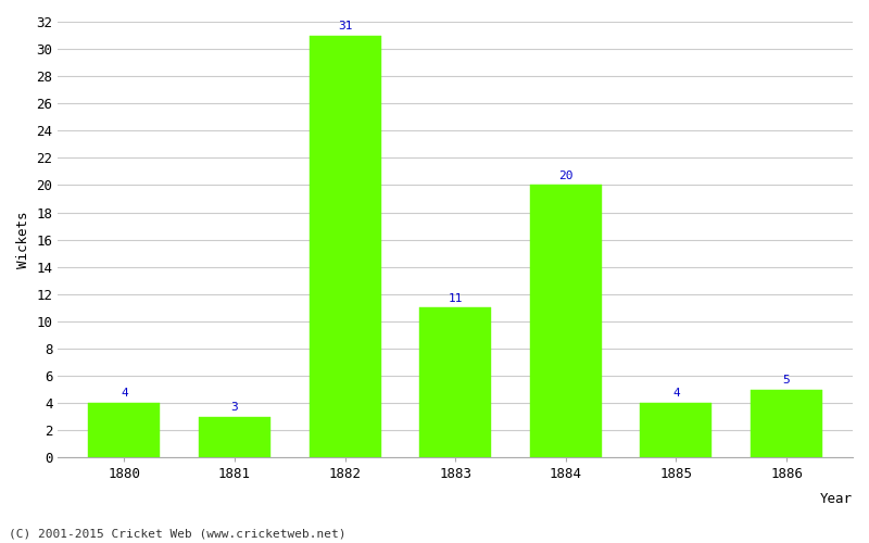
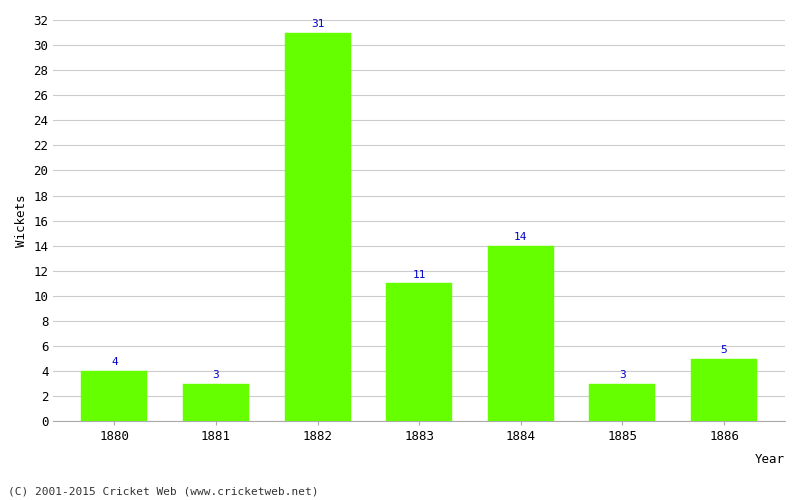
1884: 20 -> 14
1885: 4 -> 3
